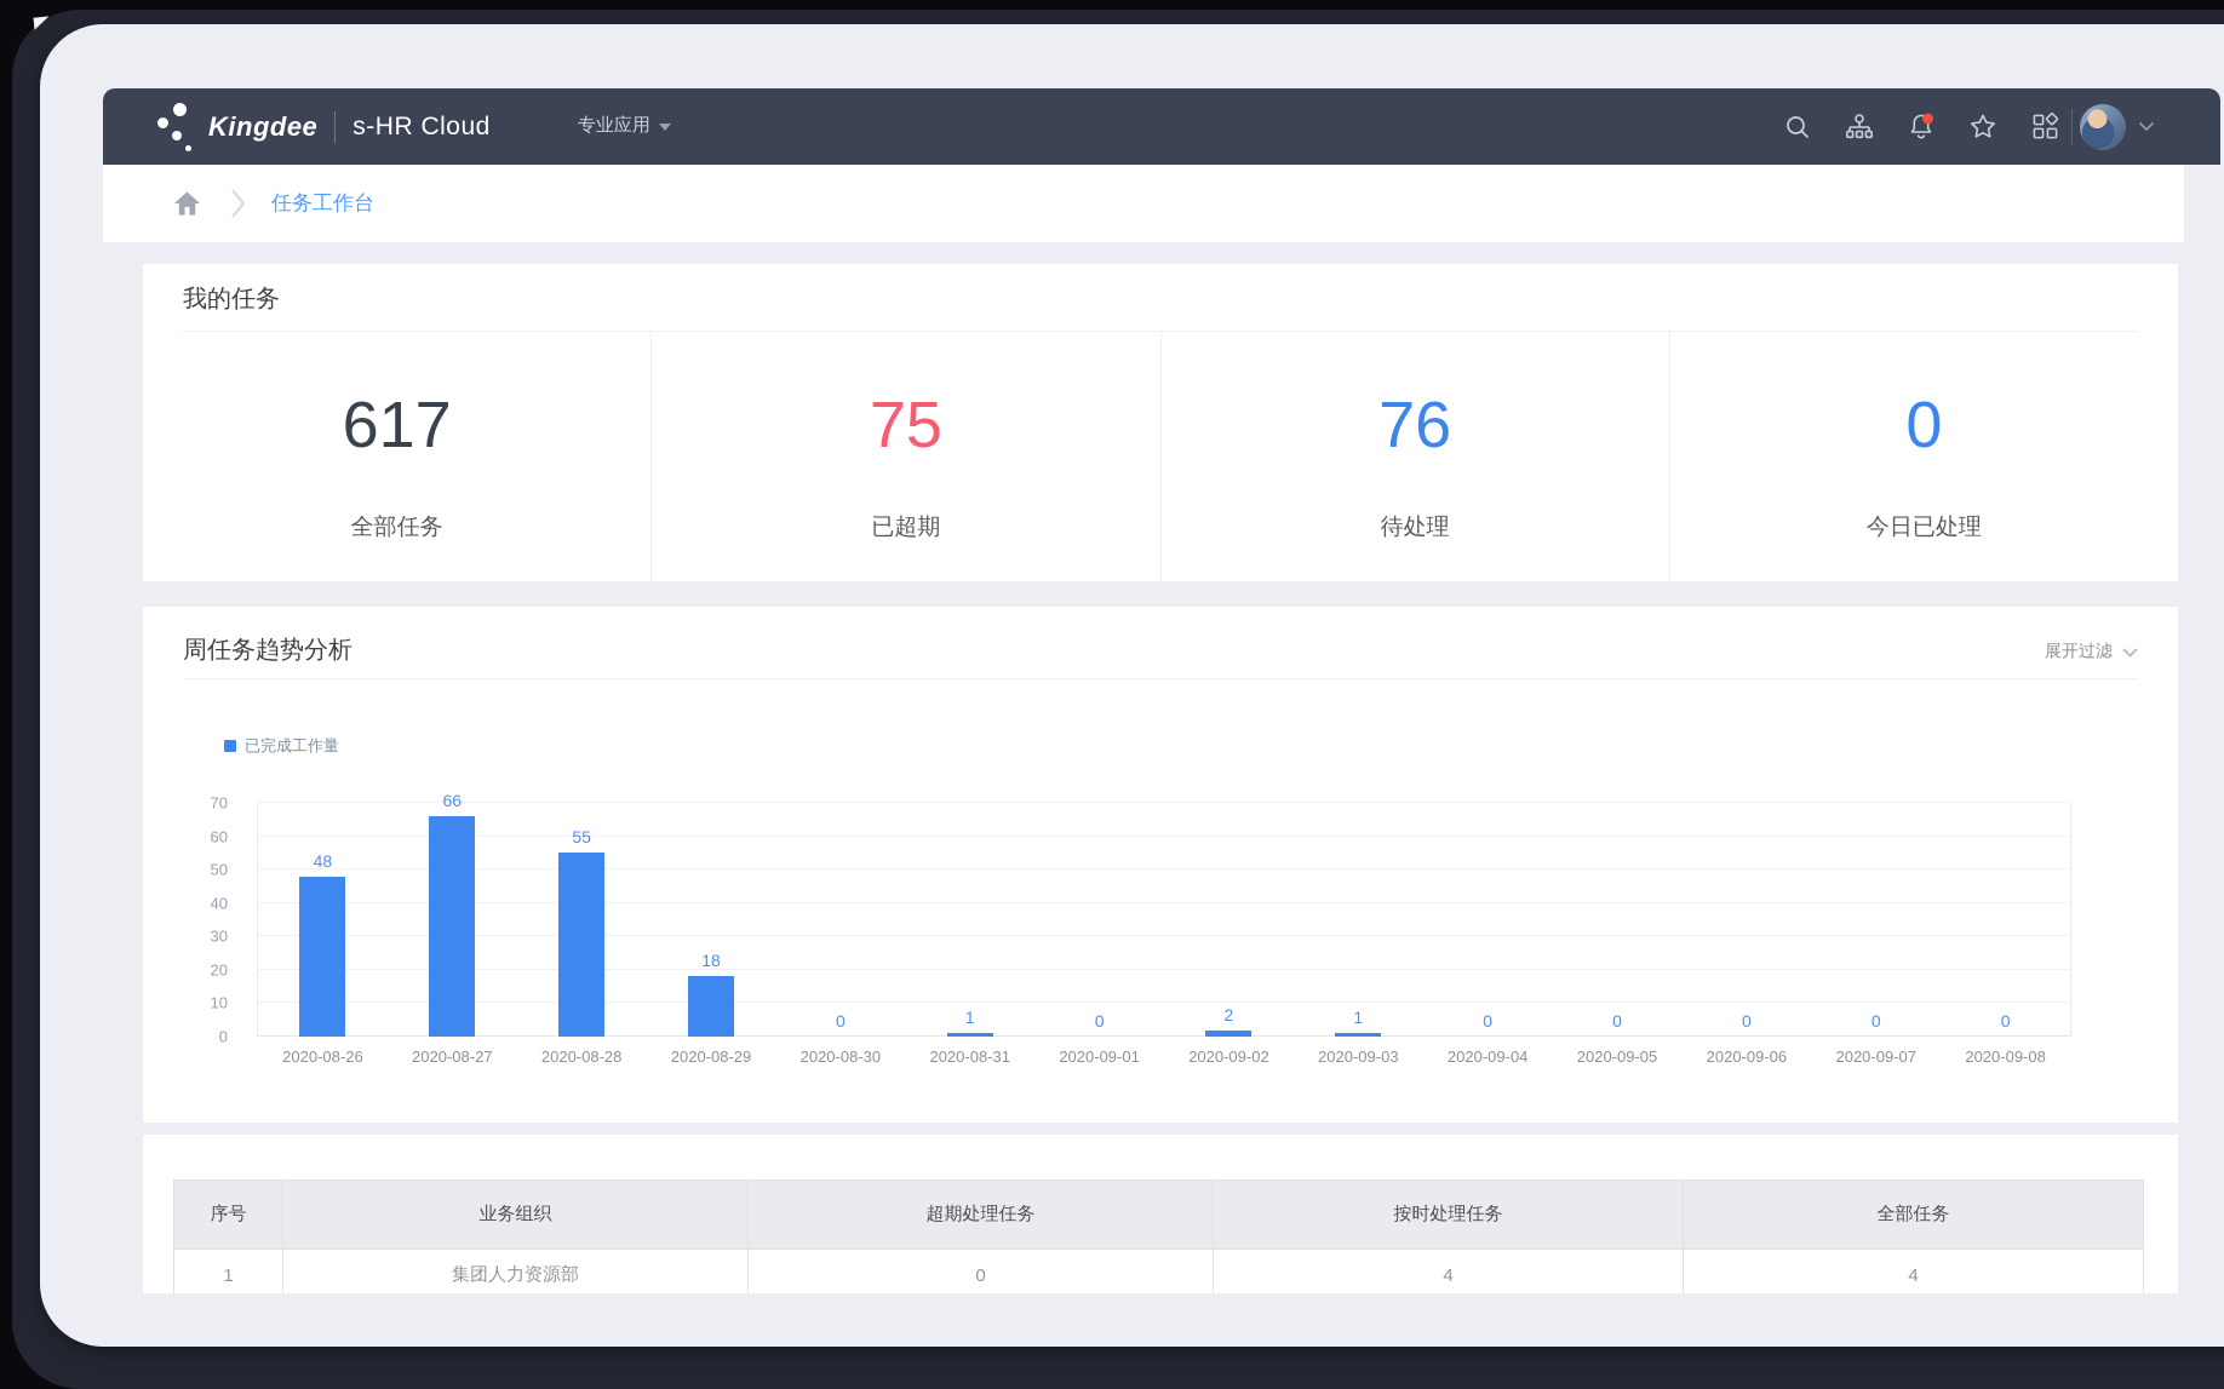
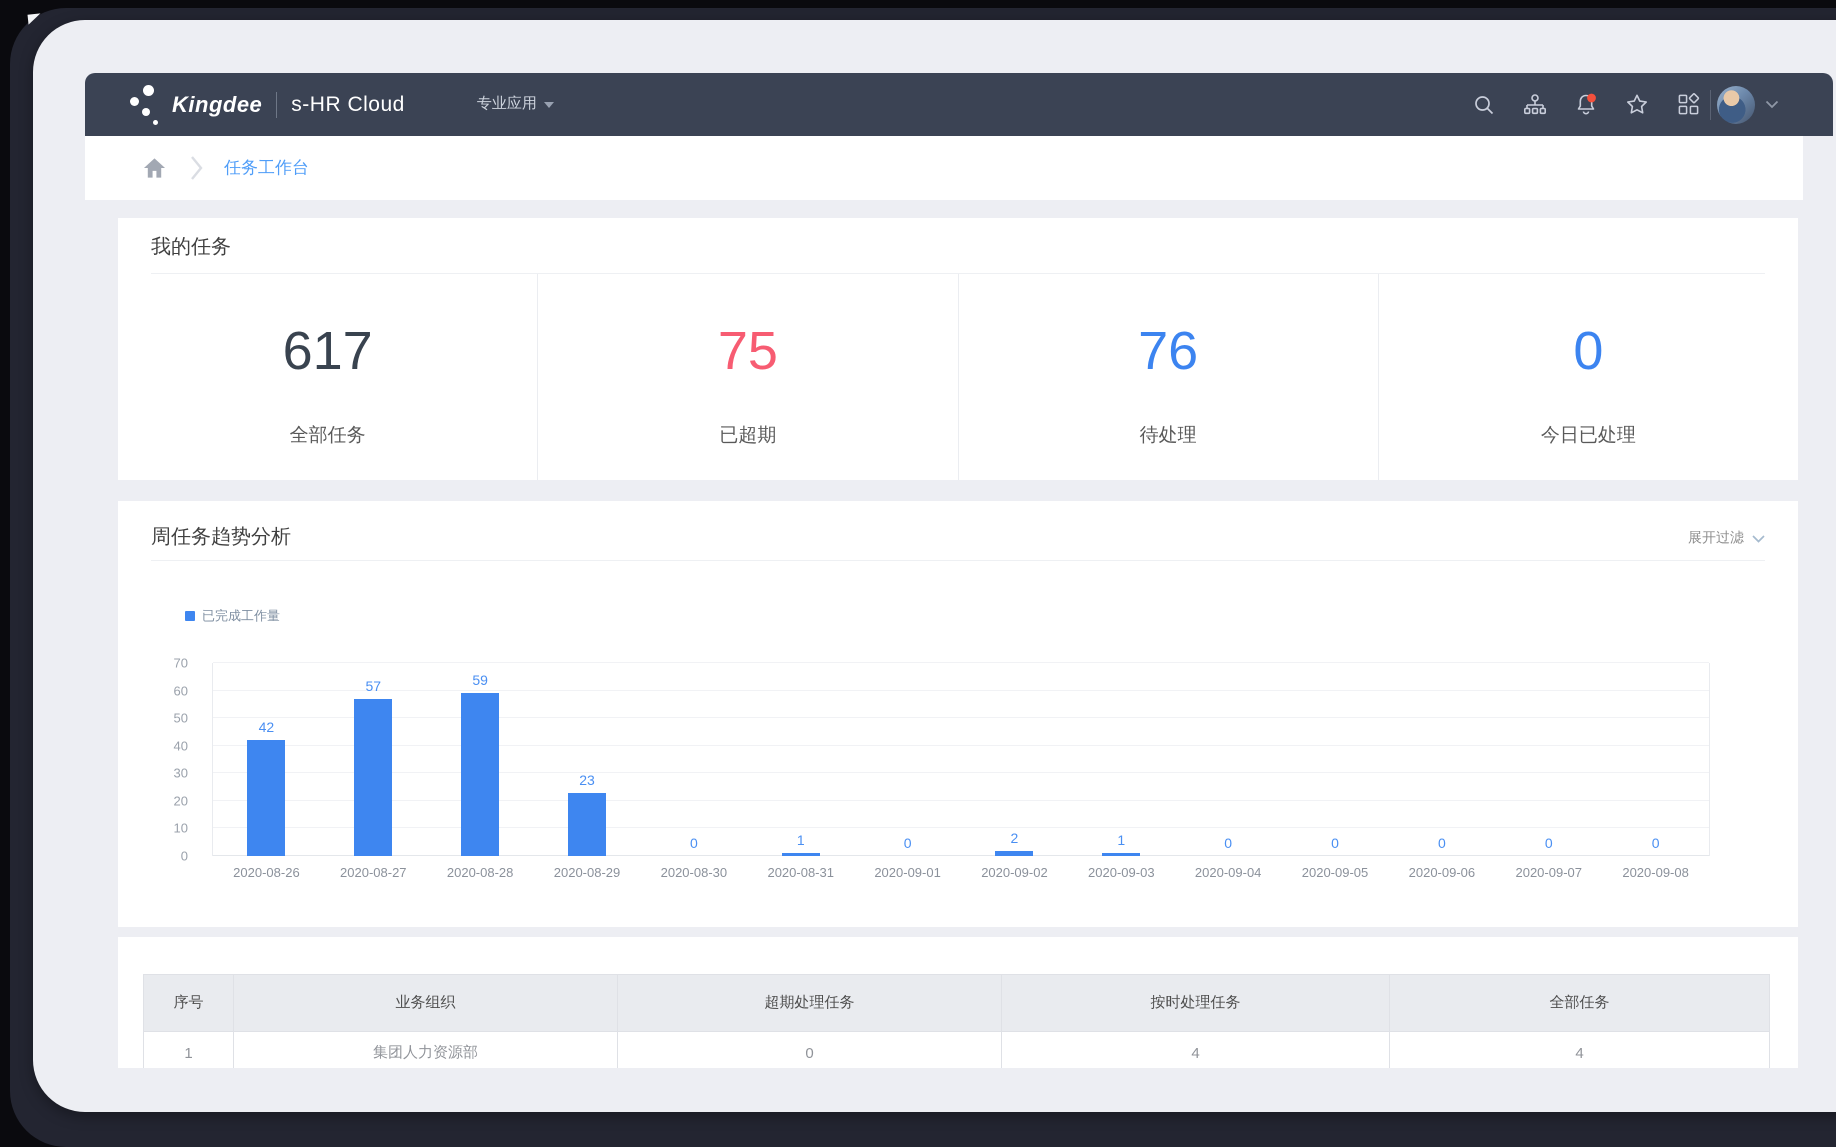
2020-08-26: 48 -> 42
2020-08-27: 66 -> 57
2020-08-28: 55 -> 59
2020-08-29: 18 -> 23
